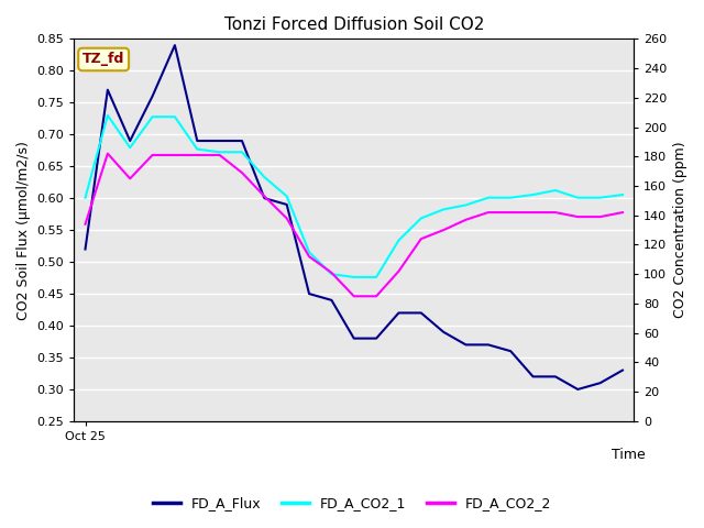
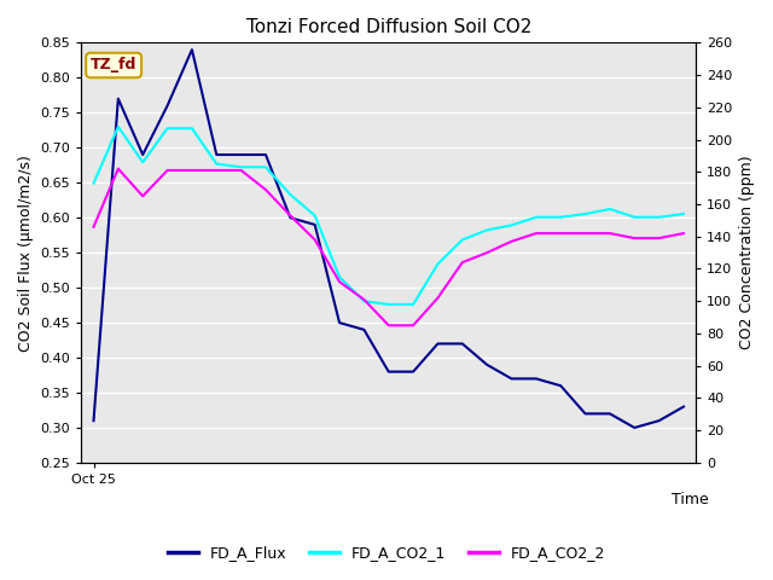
FD_A_Flux/Oct 25: 0.52 -> 0.31
FD_A_CO2_1/Oct 25: 152 -> 173
FD_A_CO2_2/Oct 25: 134 -> 146
